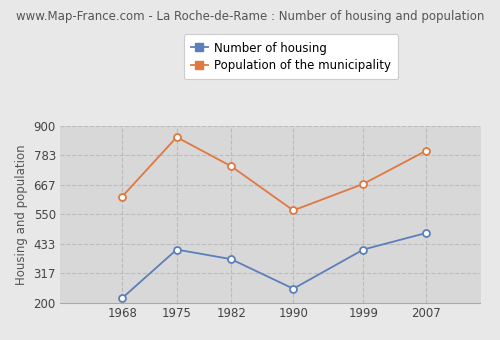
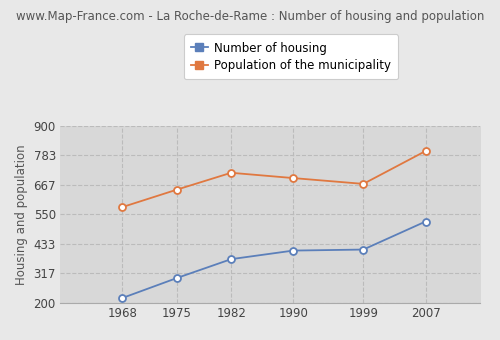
Population of the municipality/1968: 620 -> 578
Number of housing/1975: 410 -> 297
Population of the municipality/1975: 855 -> 647
Population of the municipality/1982: 740 -> 714
Number of housing/1990: 255 -> 406
Population of the municipality/1990: 565 -> 693
Number of housing/2007: 475 -> 521
